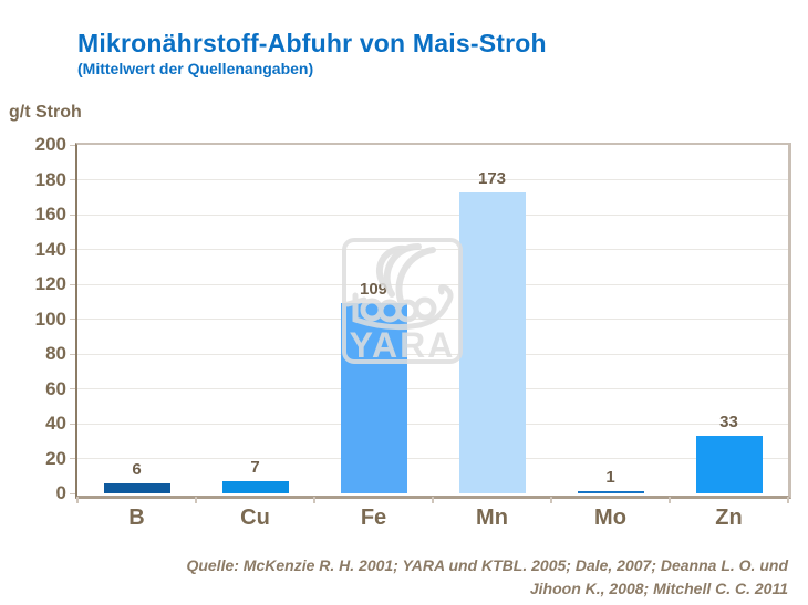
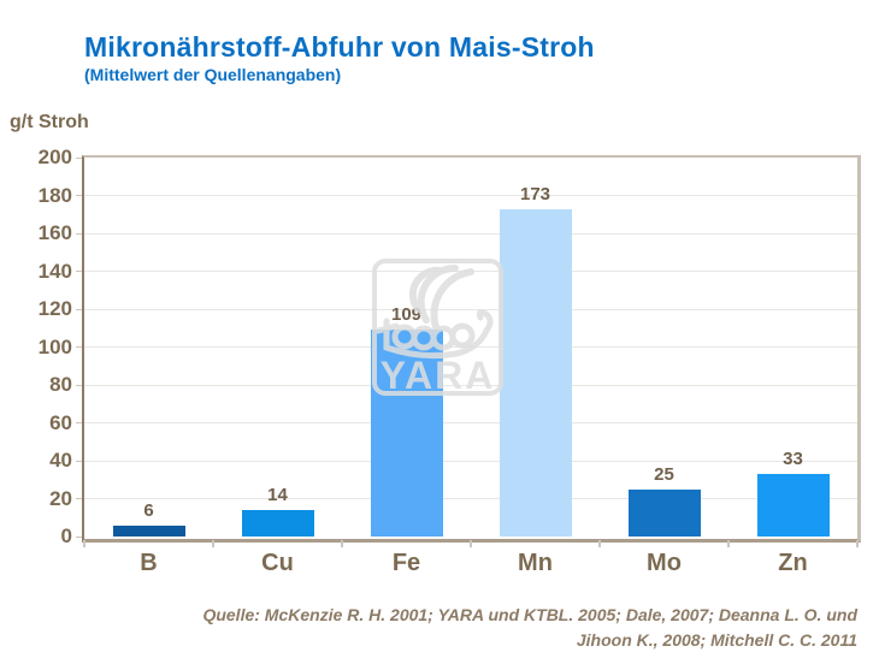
Cu: 7 -> 14
Mo: 1 -> 25
